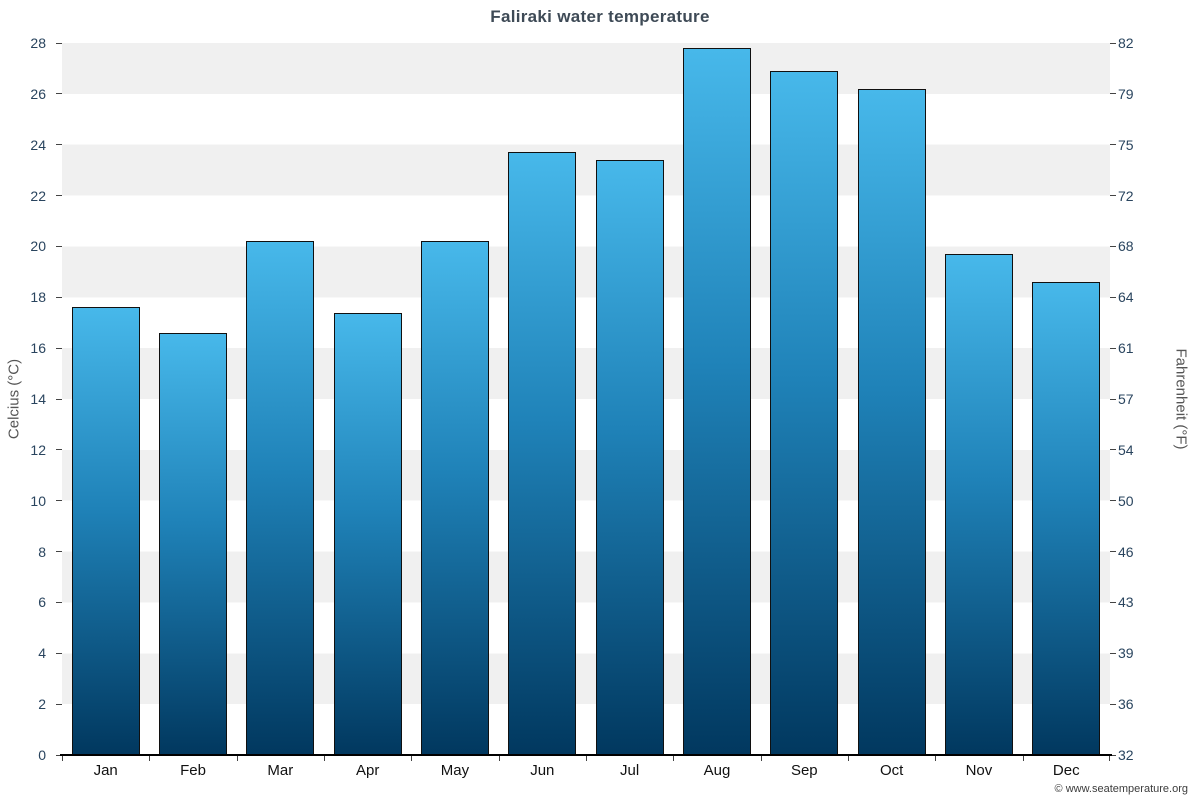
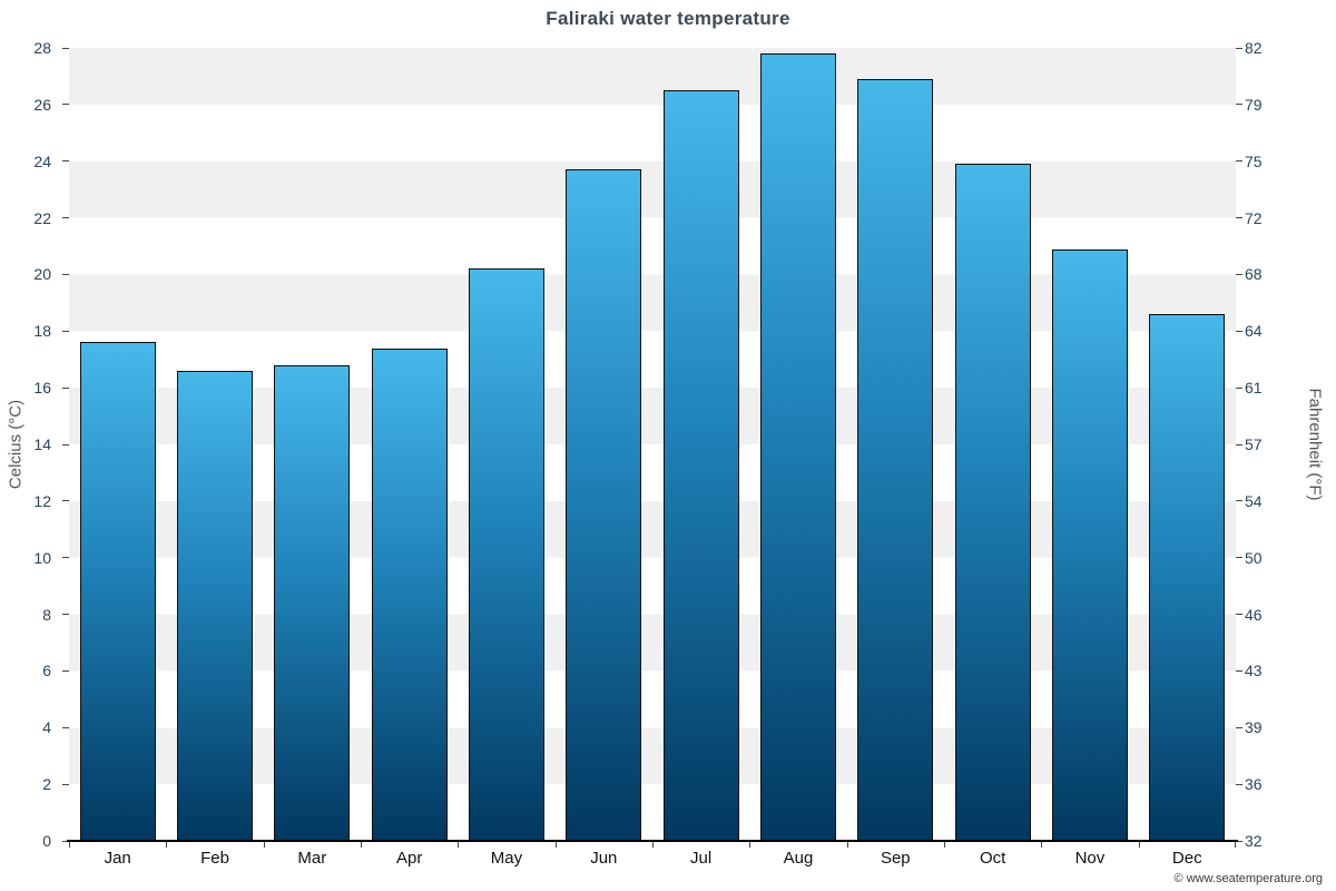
Mar: 20.2 -> 16.8
Jul: 23.4 -> 26.5
Oct: 26.2 -> 23.9
Nov: 19.7 -> 20.9
